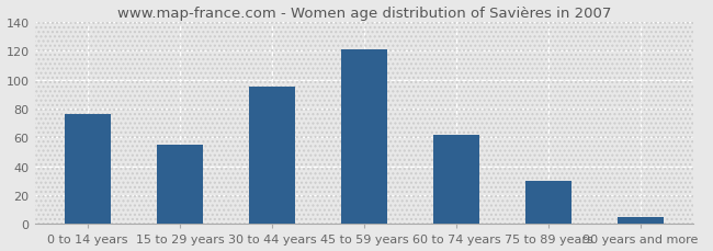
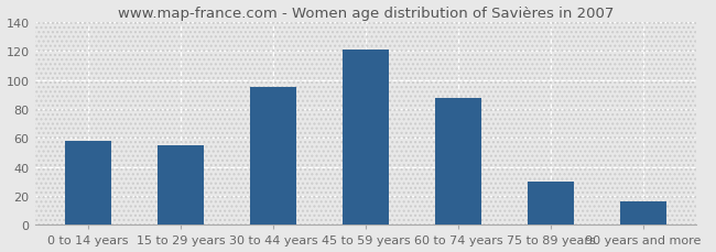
0 to 14 years: 76 -> 58
60 to 74 years: 62 -> 88
90 years and more: 5 -> 16
